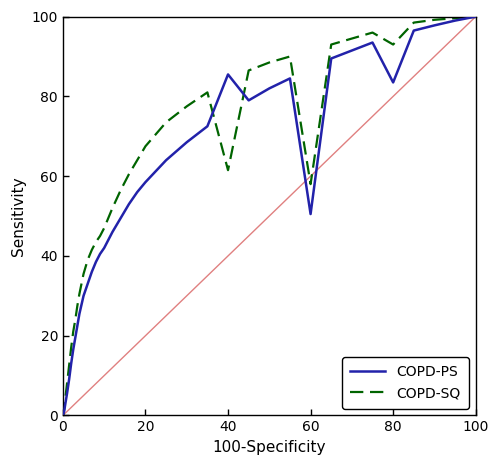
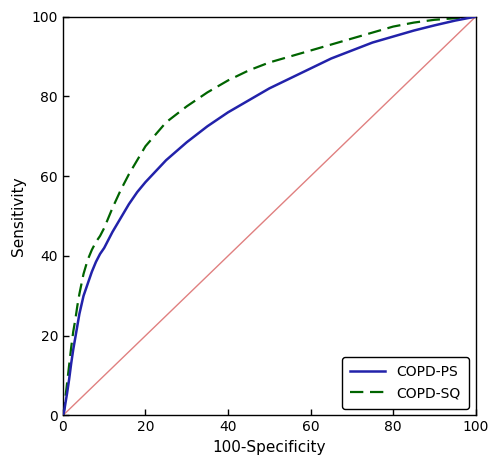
COPD-PS/40: 85.5 -> 76.0
COPD-SQ/40: 61.5 -> 84.0
COPD-PS/60: 50.5 -> 87.0
COPD-SQ/60: 58.0 -> 91.5
COPD-PS/80: 83.5 -> 95.0
COPD-SQ/80: 93.0 -> 97.5
